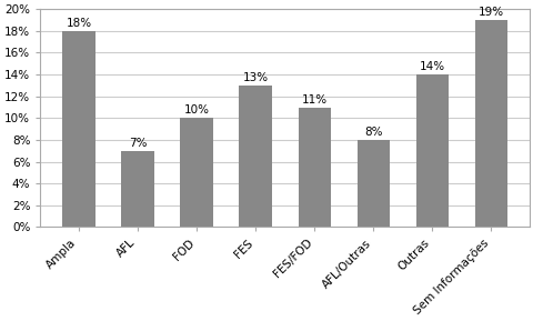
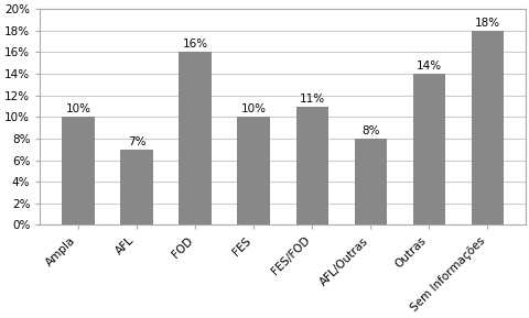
Ampla: 18% -> 10%
FOD: 10% -> 16%
FES: 13% -> 10%
Sem Informações: 19% -> 18%
